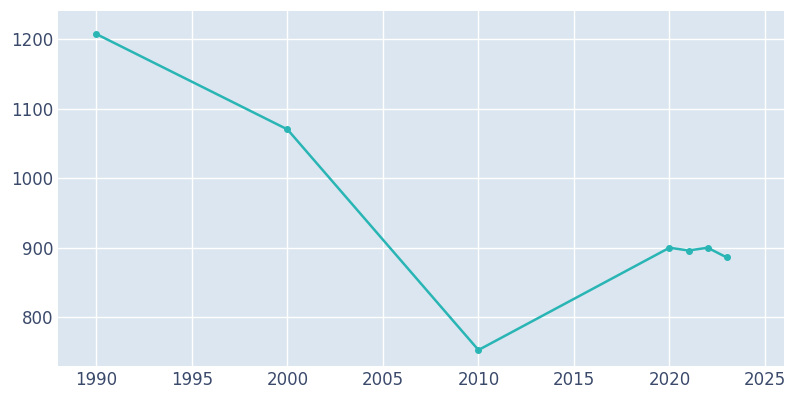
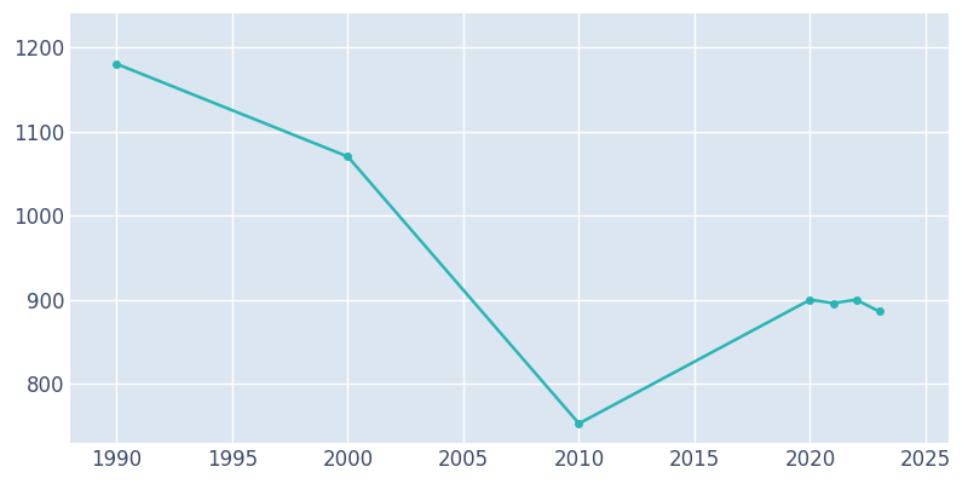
1990: 1207 -> 1180
